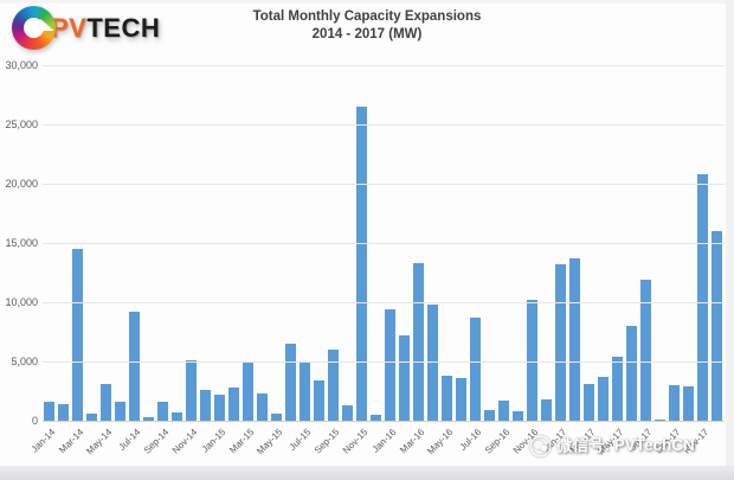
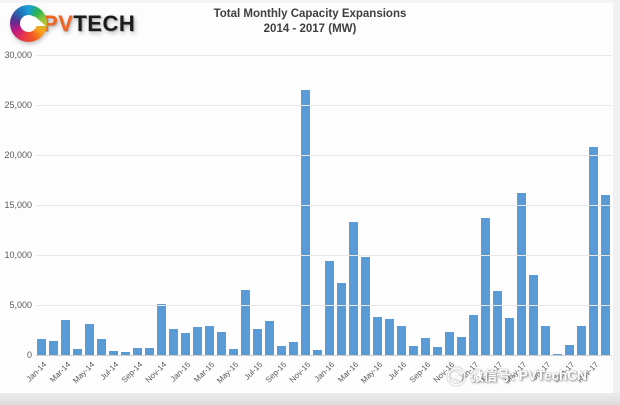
Mar-14: 14500 -> 3500
Jul-14: 9200 -> 400
Sep-14: 1600 -> 700
Mar-15: 5000 -> 2900
Jul-15: 5000 -> 2600
Sep-15: 6000 -> 900
Jul-16: 8700 -> 2900
Nov-16: 10200 -> 2300
Jan-17: 13200 -> 4000
Mar-17: 3100 -> 6400
May-17: 5400 -> 16200
Jul-17: 11900 -> 2900
Sep-17: 3000 -> 1000
